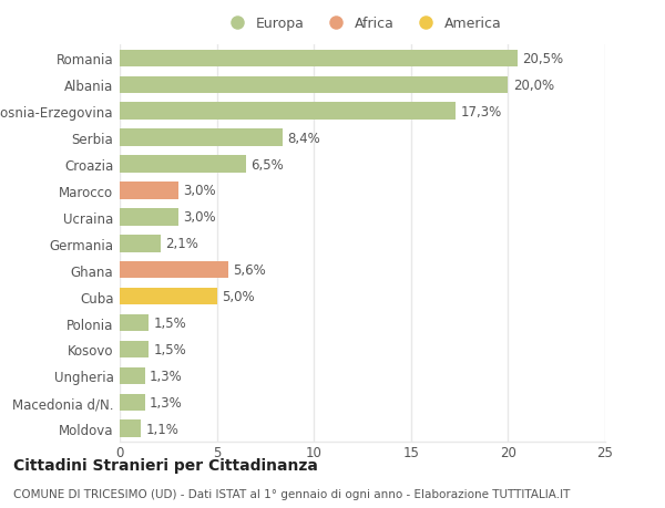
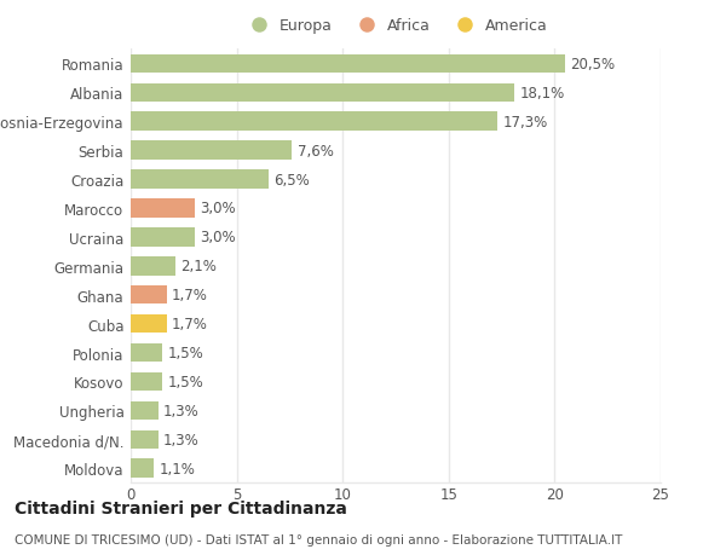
Albania: 20,0% -> 18,1%
Serbia: 8,4% -> 7,6%
Ghana: 5,6% -> 1,7%
Cuba: 5,0% -> 1,7%
